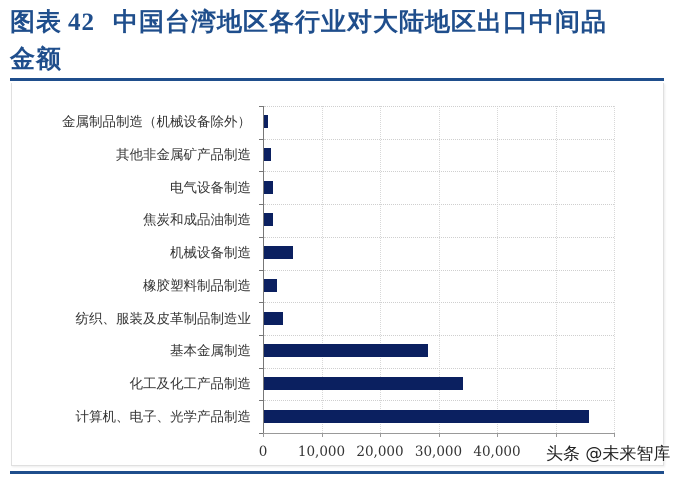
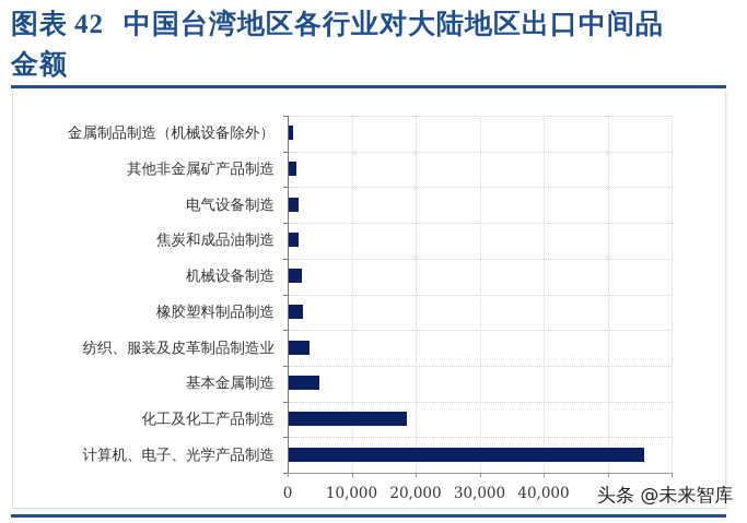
机械设备制造: 5000 -> 2000
基本金属制造: 28000 -> 5000
化工及化工产品制造: 34000 -> 18000
